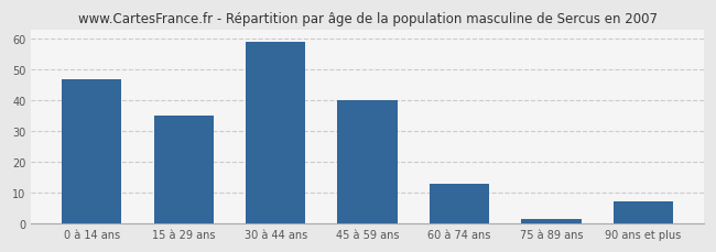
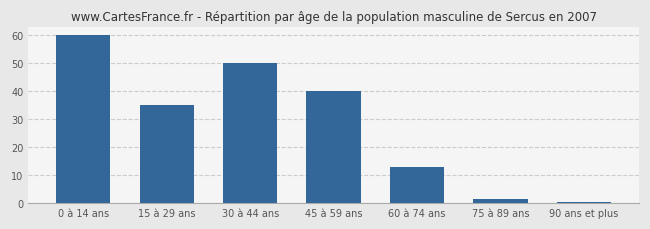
0 à 14 ans: 47.0 -> 60.0
30 à 44 ans: 59.0 -> 50.0
90 ans et plus: 7.0 -> 0.5
